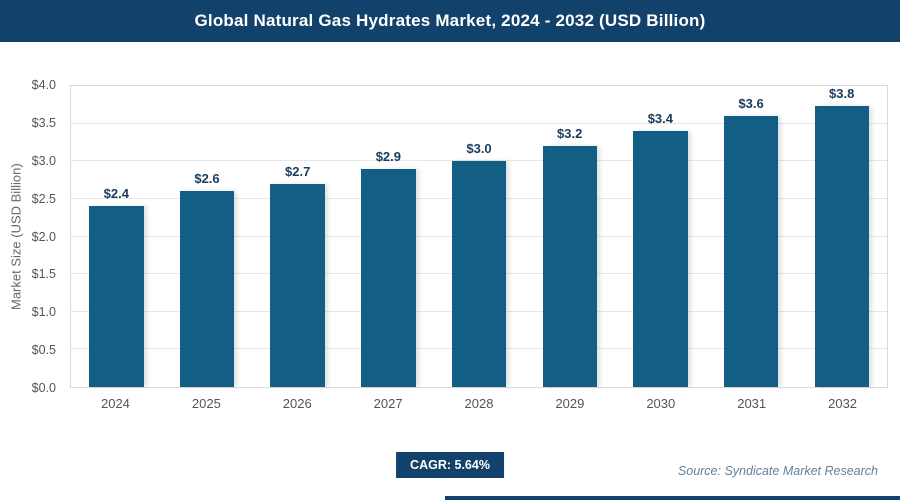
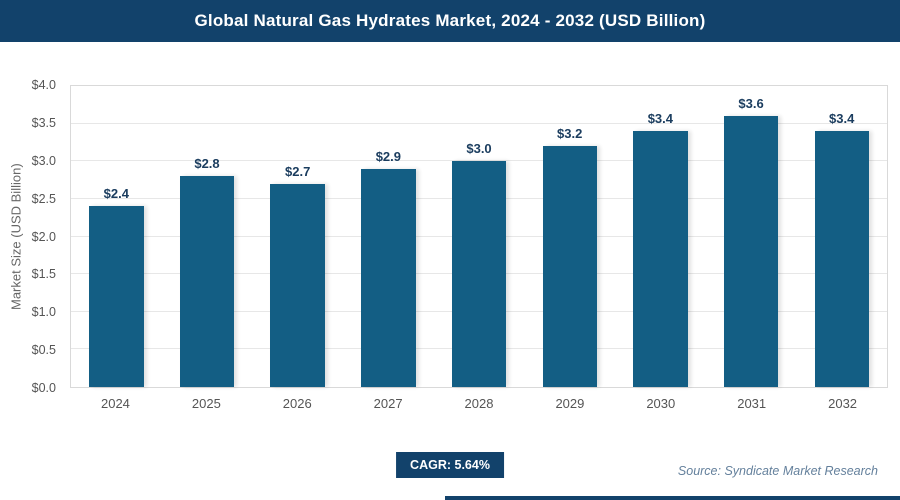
2025: $2.6 -> $2.8
2032: $3.8 -> $3.4
